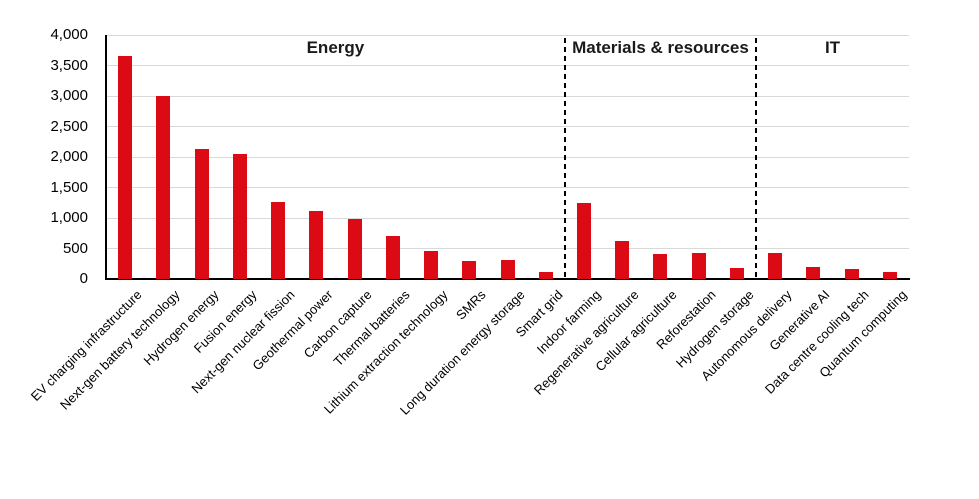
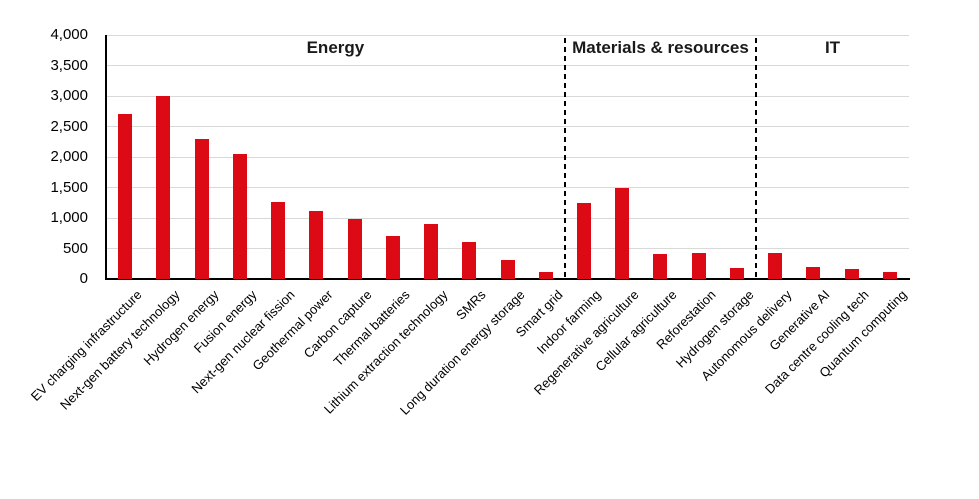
EV charging infrastructure: 3600 -> 2700
Hydrogen energy: 2100 -> 2300
Lithium extraction technology: 500 -> 900
SMRs: 300 -> 600
Regenerative agriculture: 600 -> 1500
